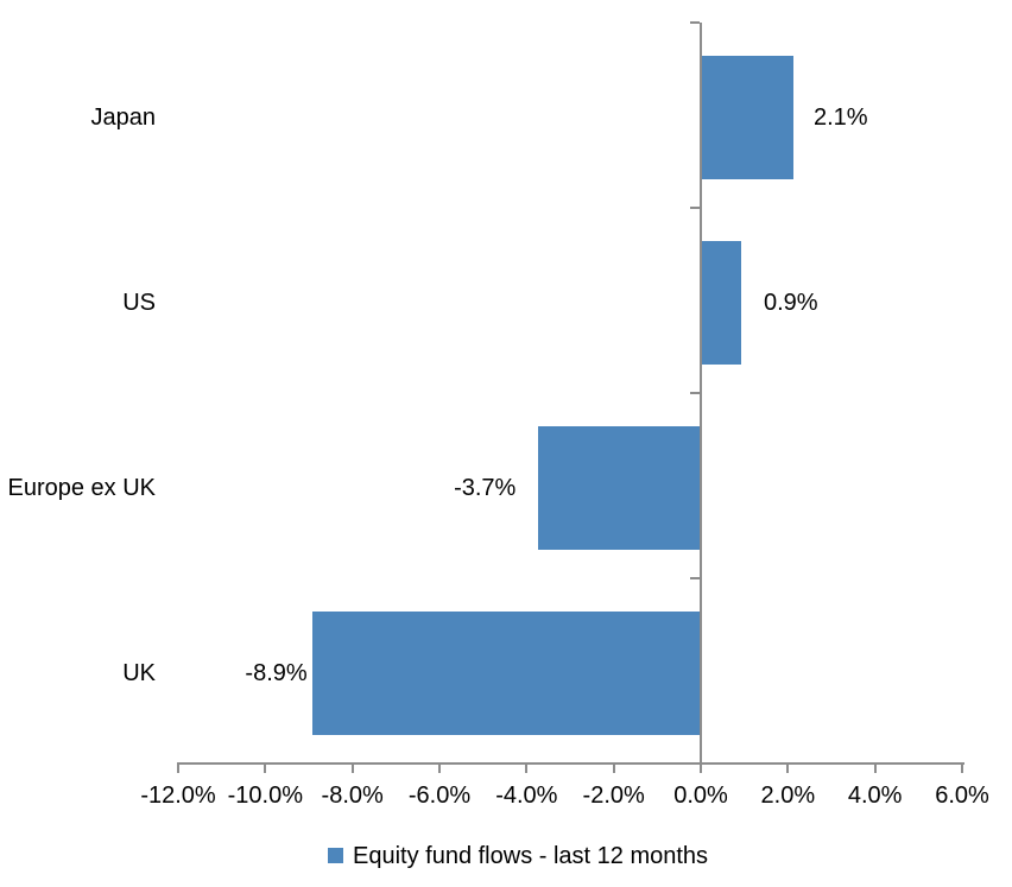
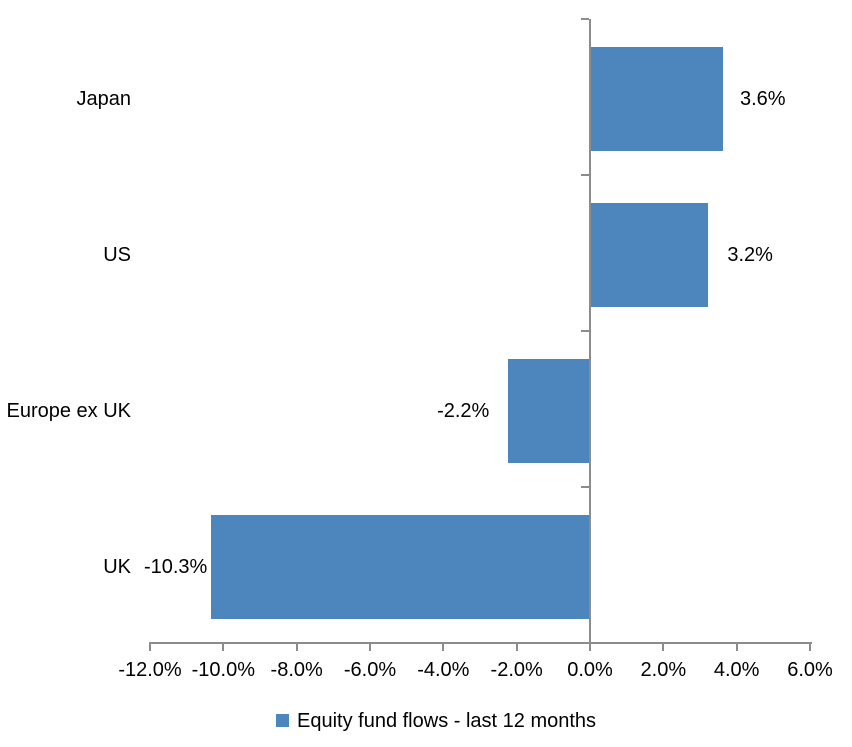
Japan: 2.1% -> 3.6%
US: 0.9% -> 3.2%
Europe ex UK: -3.7% -> -2.2%
UK: -8.9% -> -10.3%
